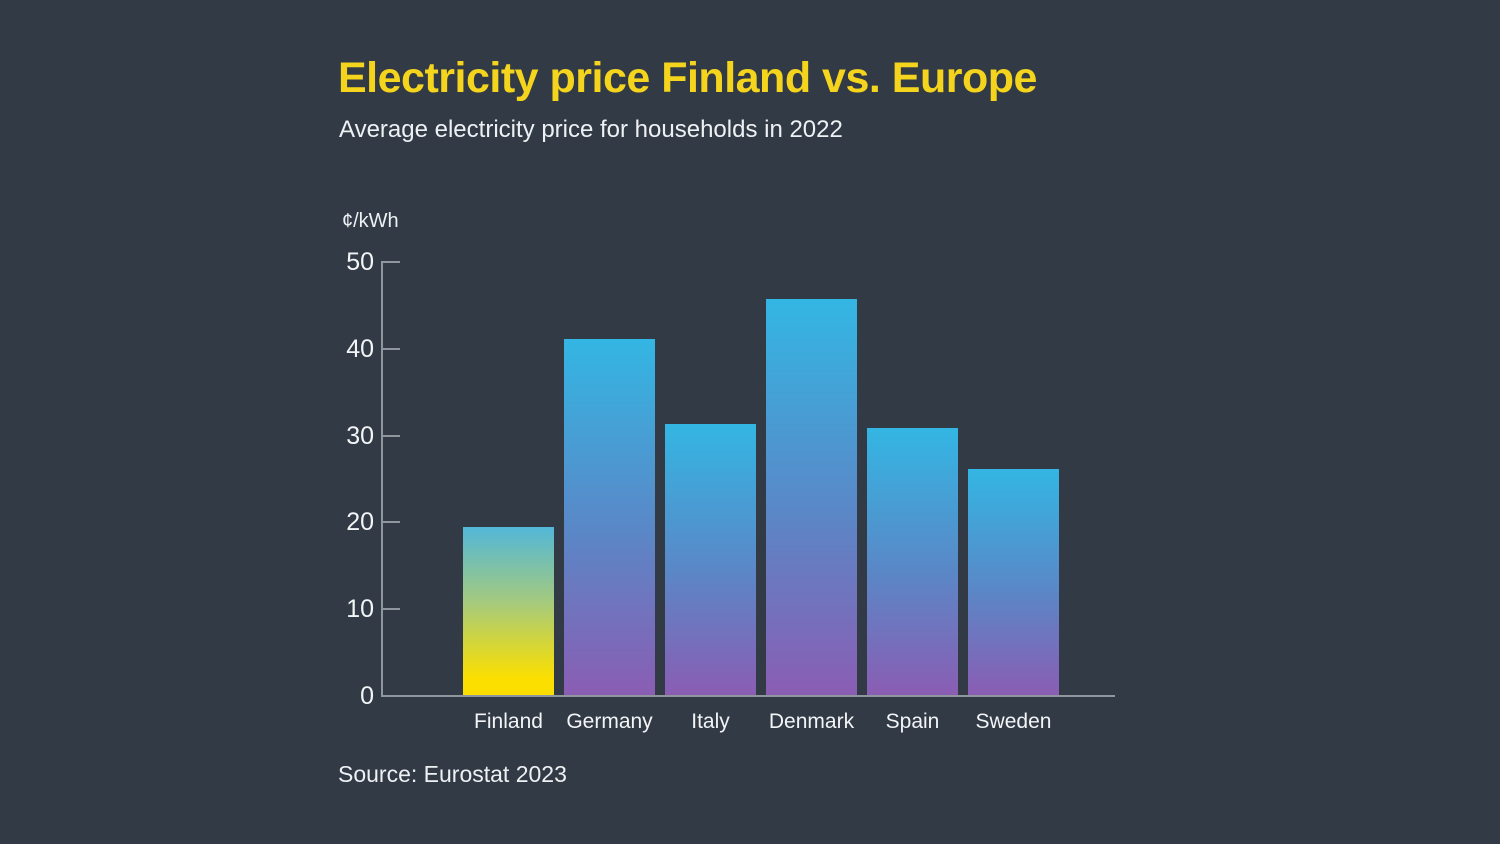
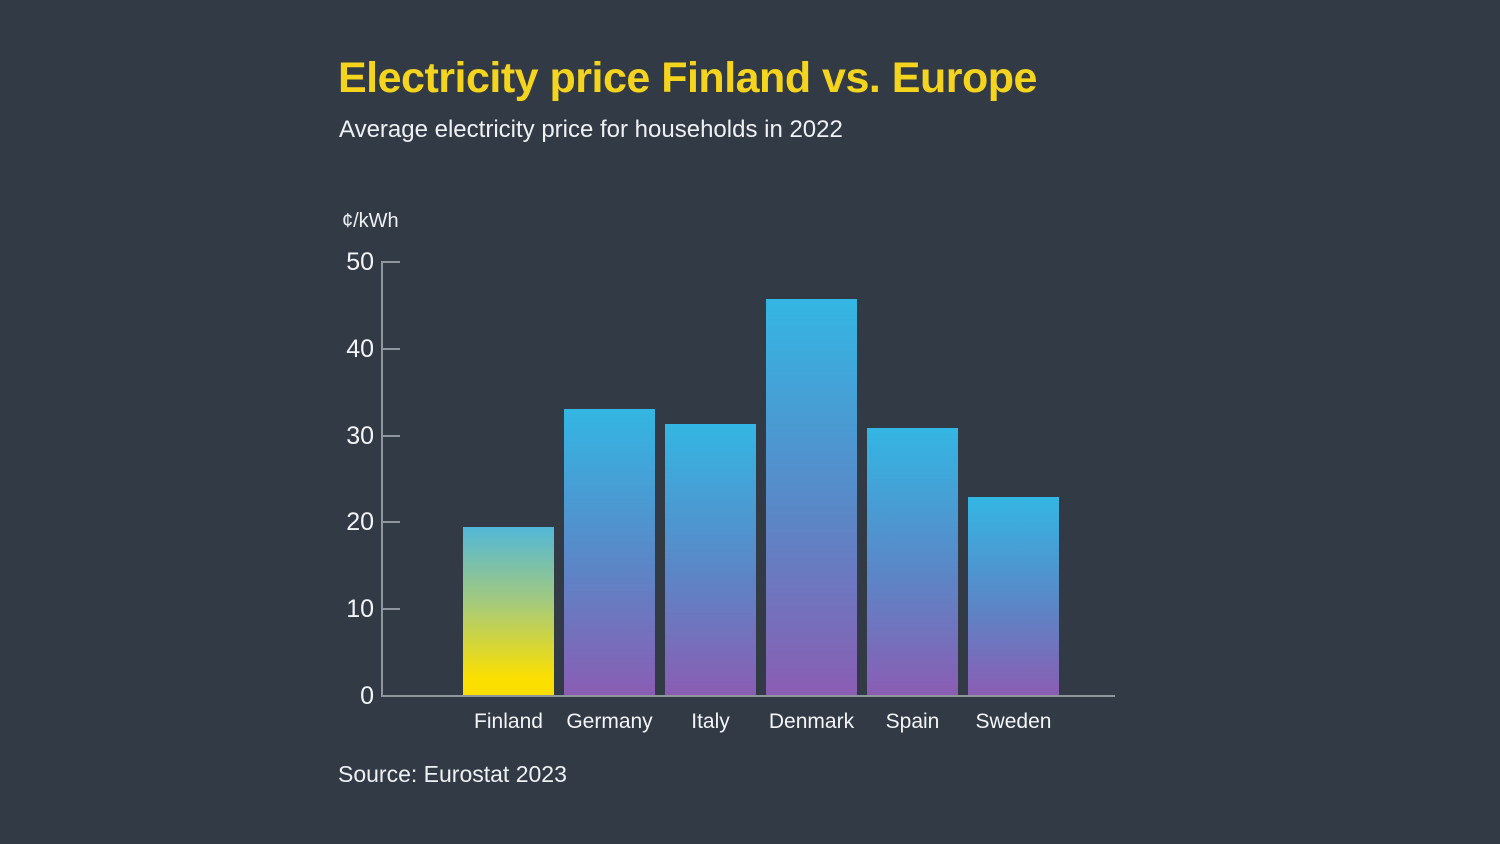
Germany: 41 -> 33
Sweden: 26 -> 23
